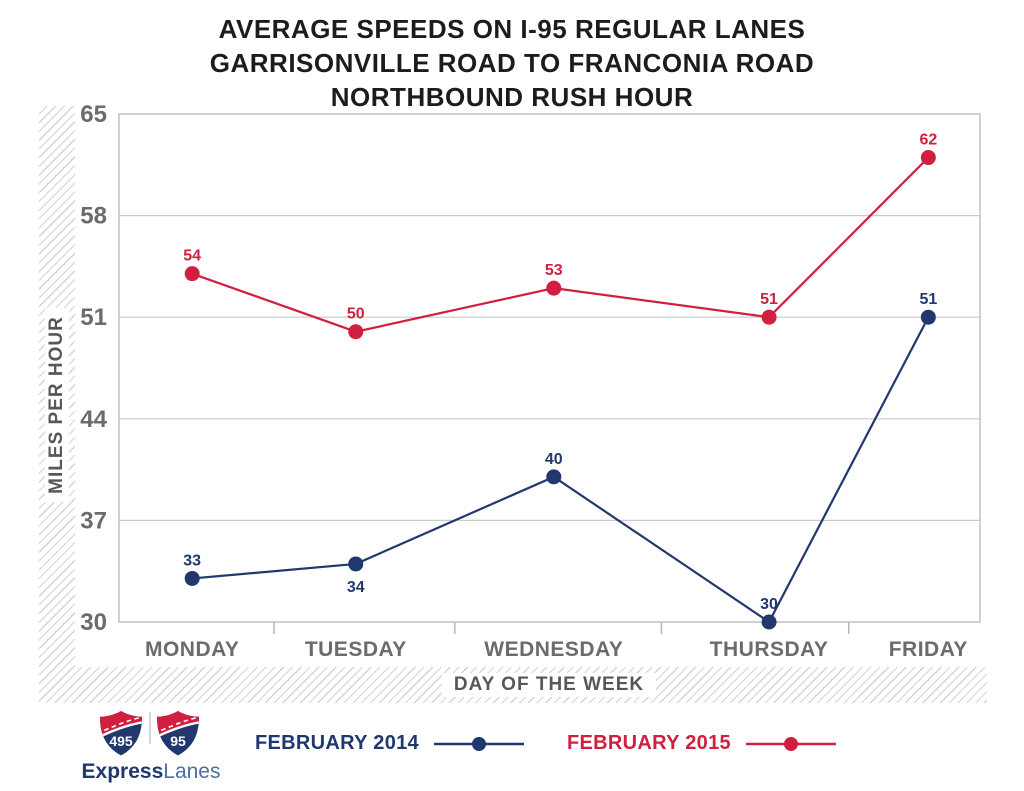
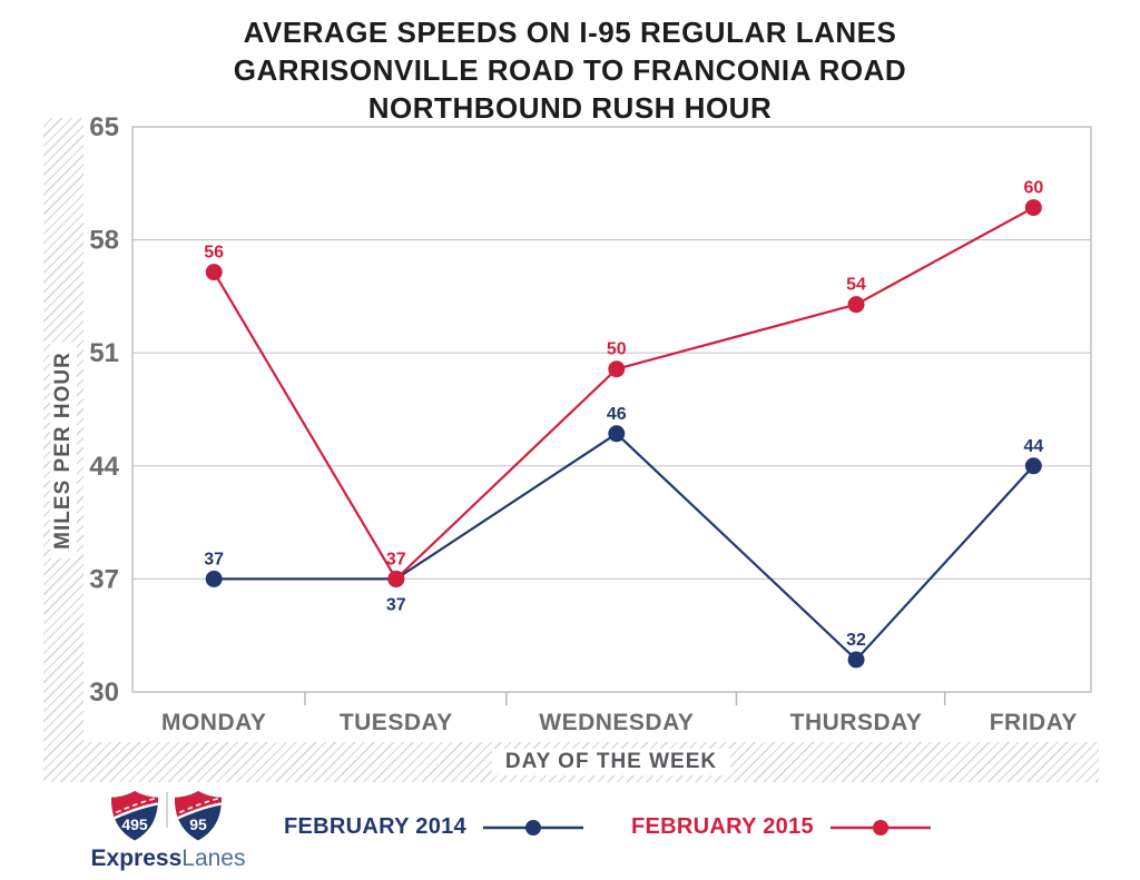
FEBRUARY 2014/MONDAY: 33 -> 37
FEBRUARY 2015/MONDAY: 54 -> 56
FEBRUARY 2014/TUESDAY: 34 -> 37
FEBRUARY 2015/TUESDAY: 50 -> 37
FEBRUARY 2014/WEDNESDAY: 40 -> 46
FEBRUARY 2015/WEDNESDAY: 53 -> 50
FEBRUARY 2014/THURSDAY: 30 -> 32
FEBRUARY 2015/THURSDAY: 51 -> 54
FEBRUARY 2014/FRIDAY: 51 -> 44
FEBRUARY 2015/FRIDAY: 62 -> 60
